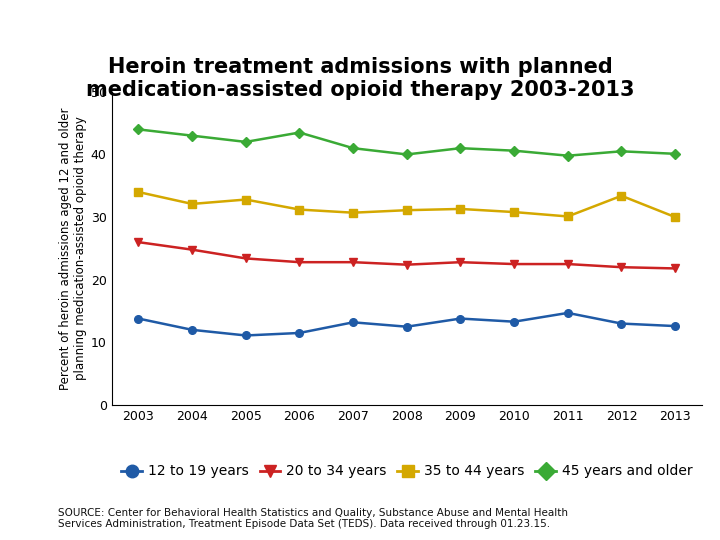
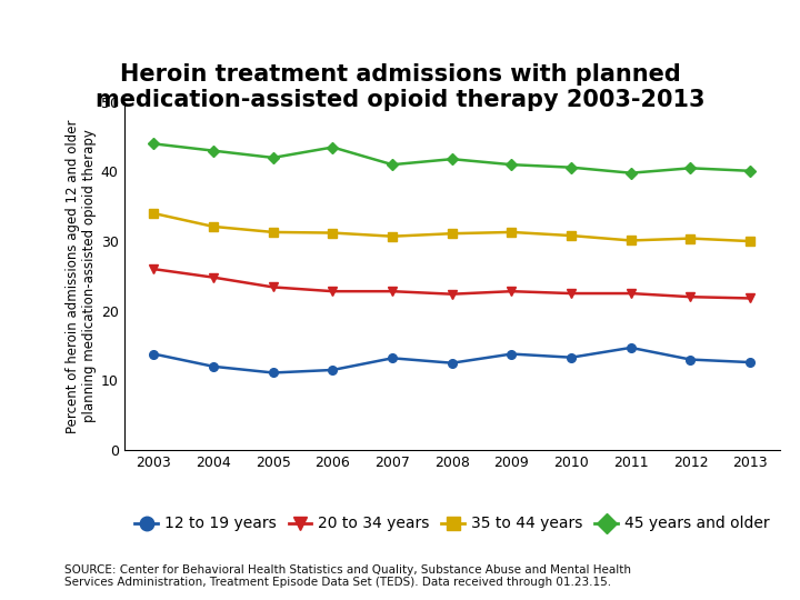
35 to 44 years/2005: 32.8 -> 31.3
45 years and older/2008: 40.0 -> 41.8
35 to 44 years/2012: 33.4 -> 30.4
